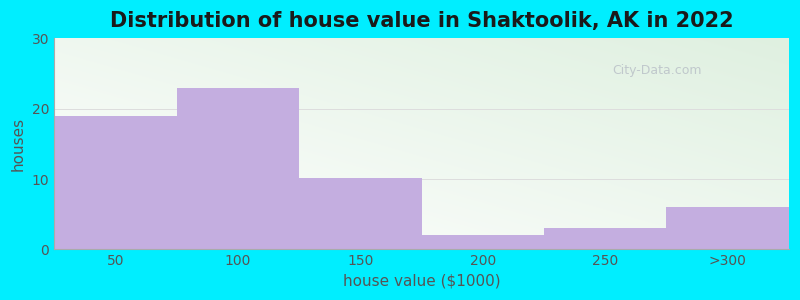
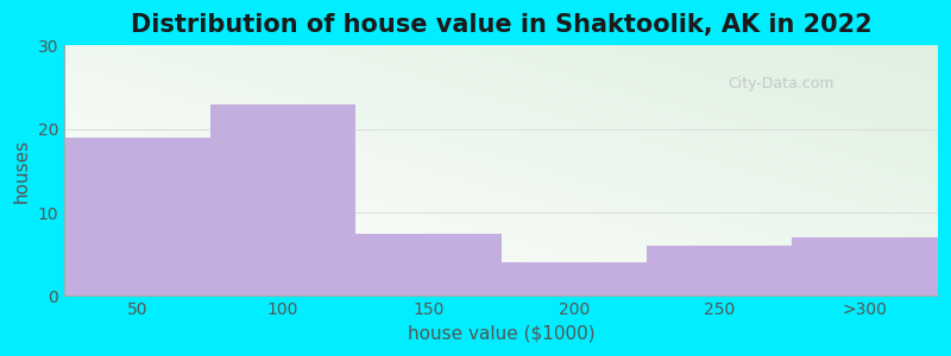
150: 10.2 -> 7.5
200: 2.0 -> 4.0
250: 3.0 -> 6.0
>300: 6.0 -> 7.0
